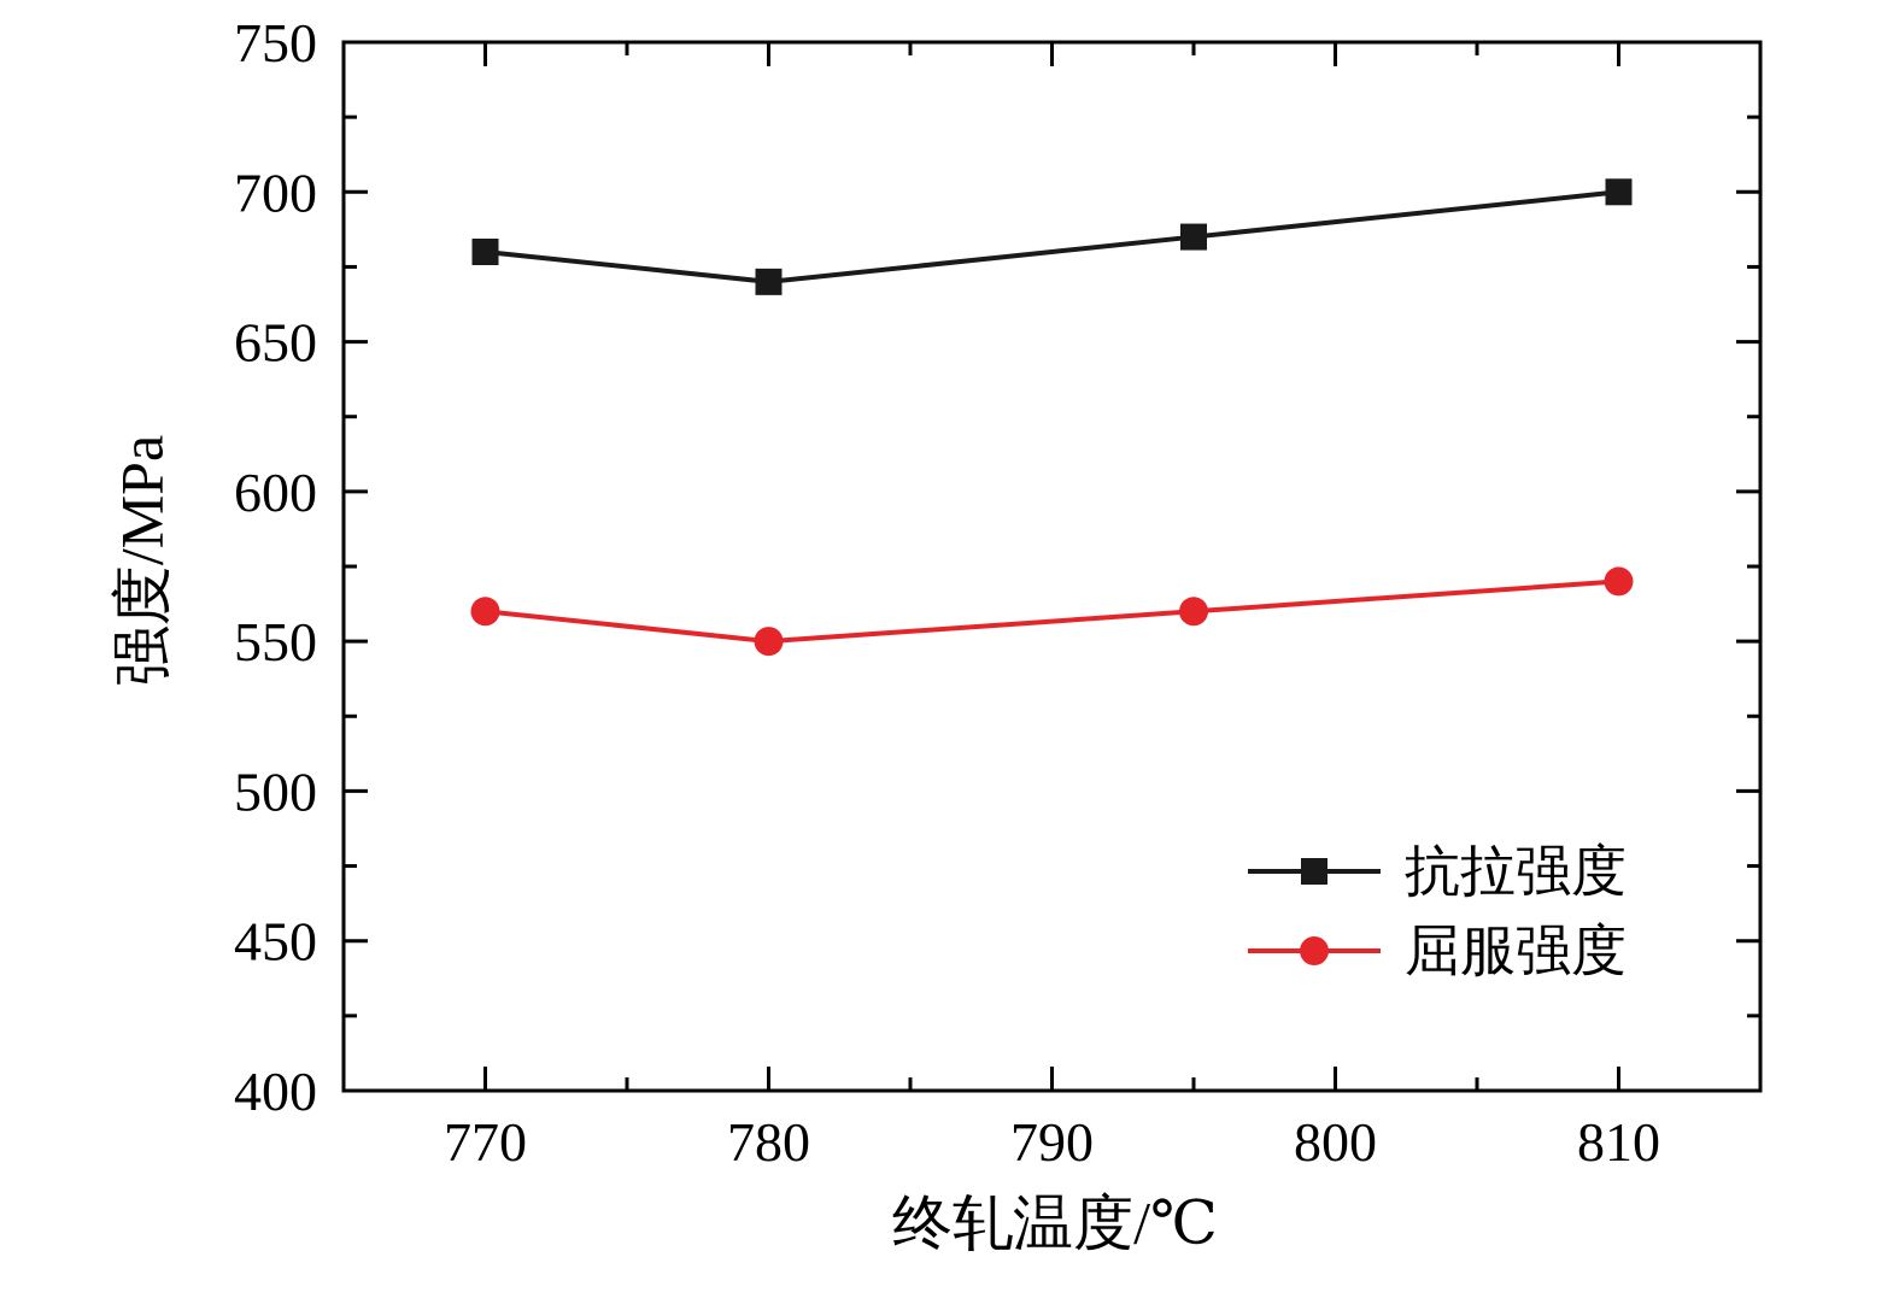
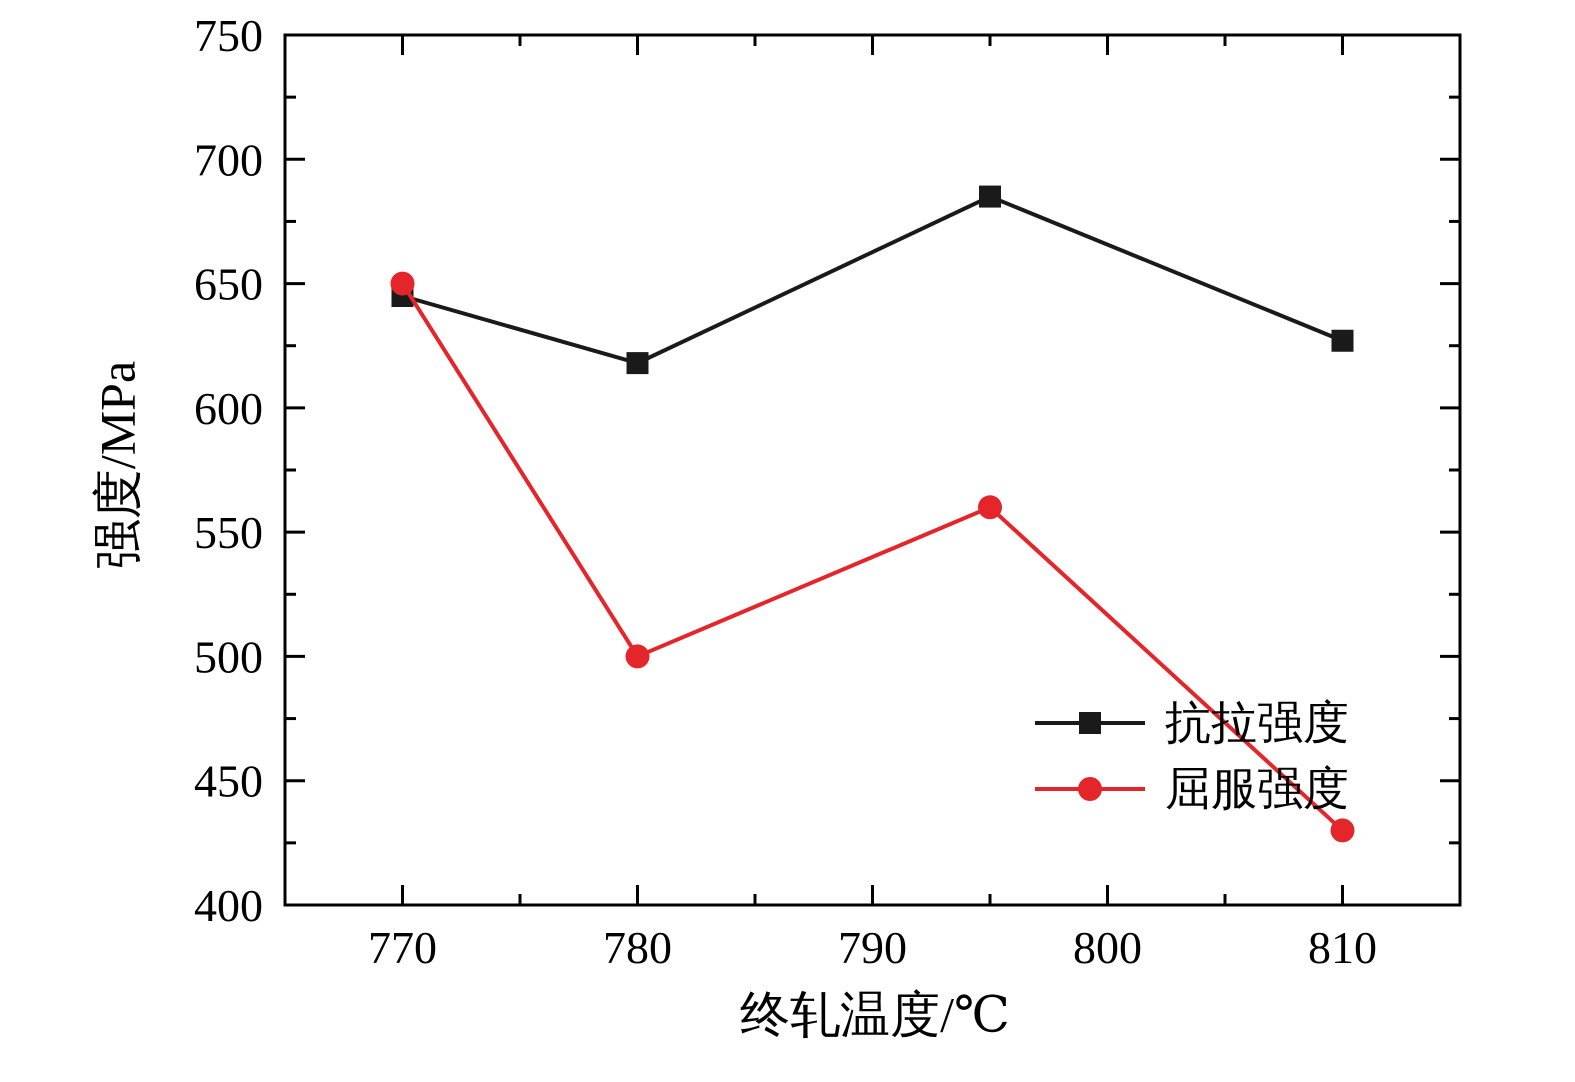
抗拉强度/770: 680 -> 645
屈服强度/770: 560 -> 650
抗拉强度/780: 670 -> 618
屈服强度/780: 550 -> 500
抗拉强度/810: 700 -> 627
屈服强度/810: 570 -> 430
